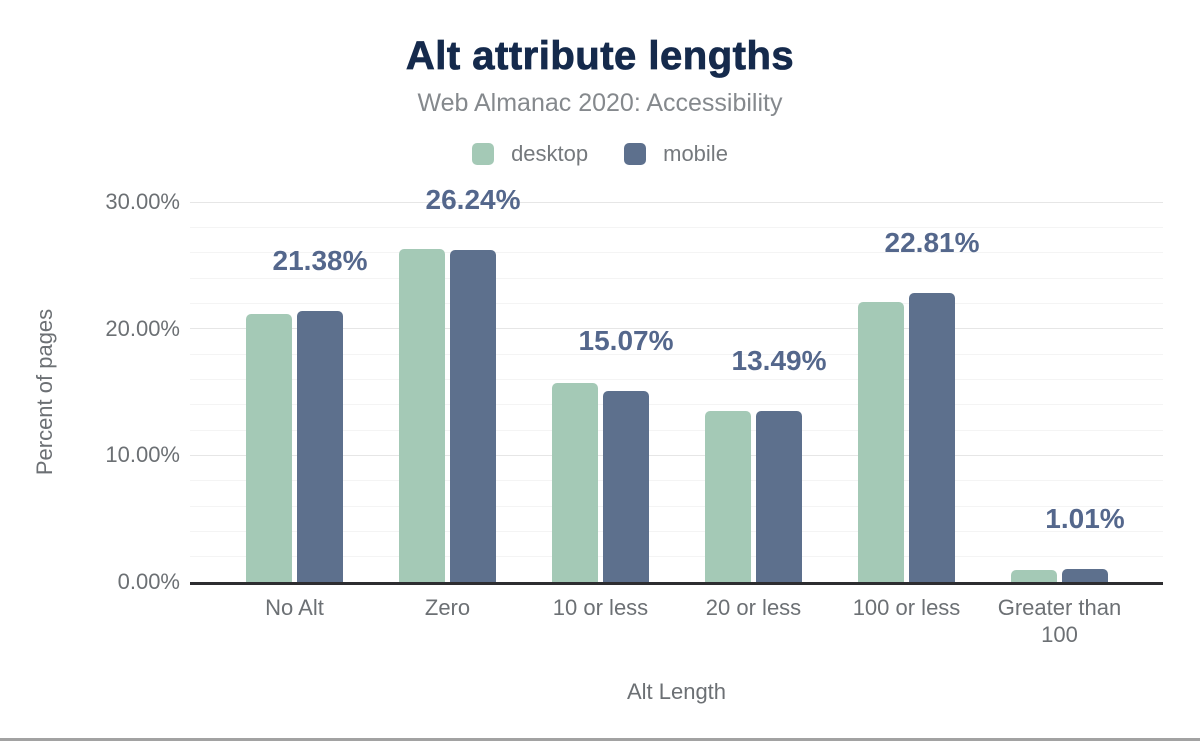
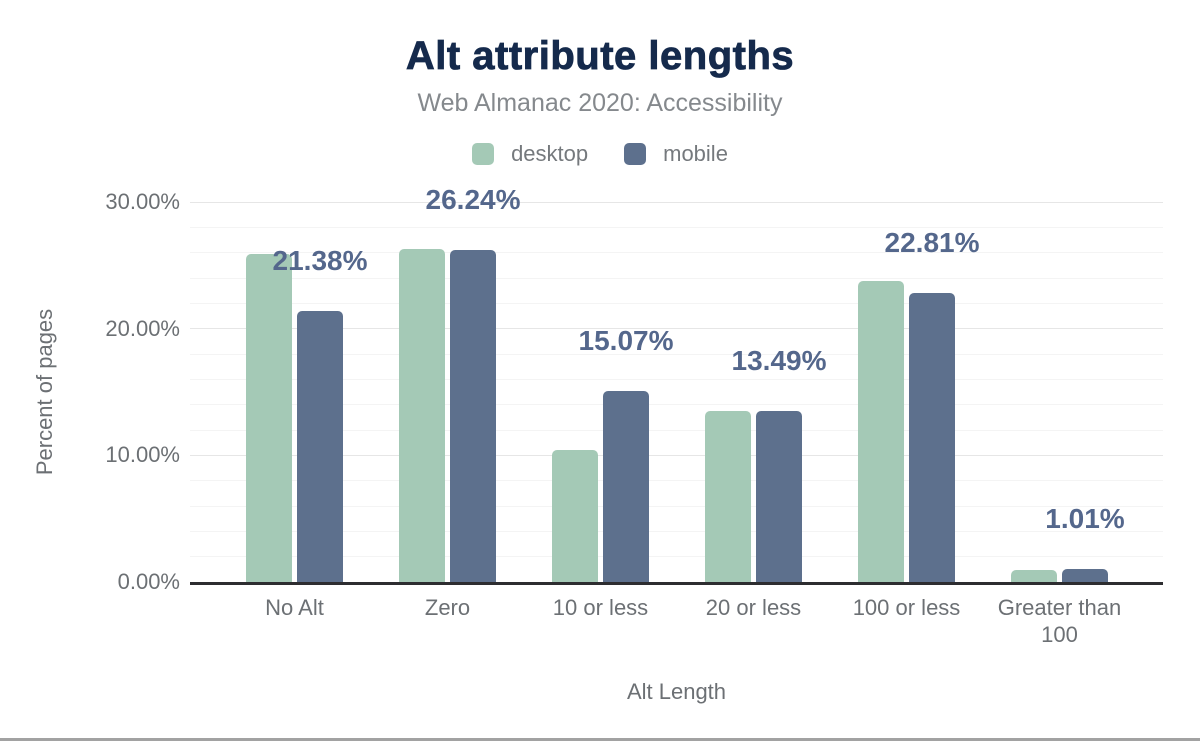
desktop/No Alt: 21.2% -> 25.9%
desktop/10 or less: 15.7% -> 10.4%
desktop/100 or less: 22.1% -> 23.8%
